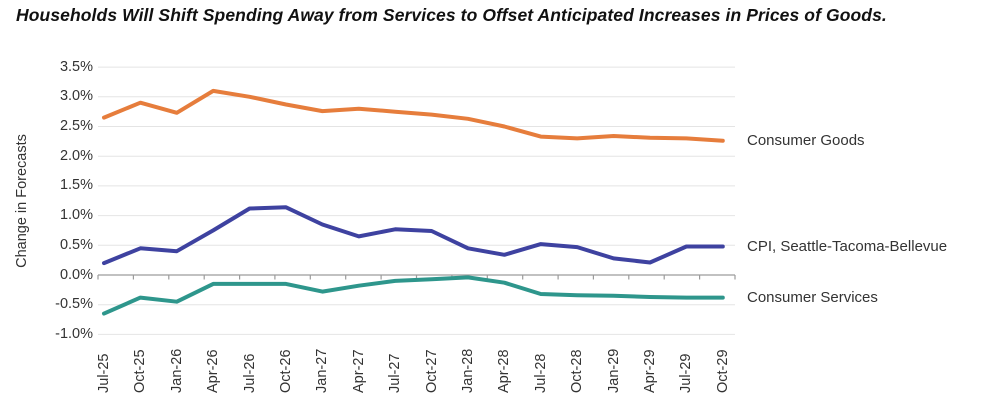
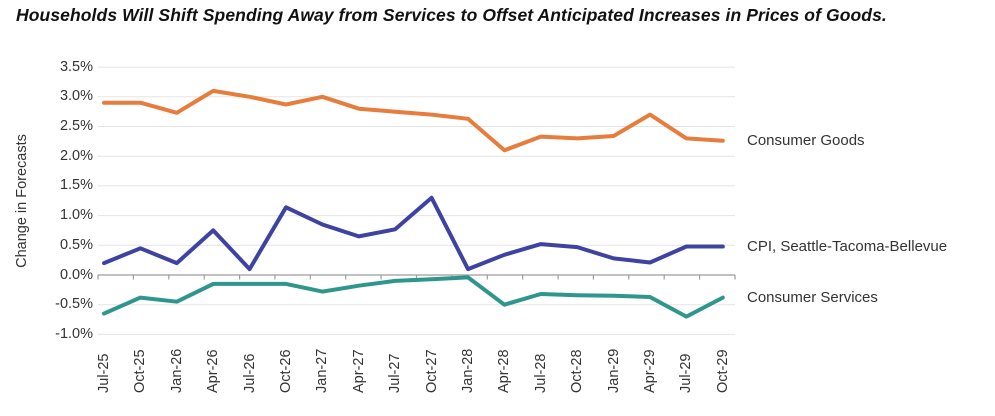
Consumer Goods/Jul-25: 2.6% -> 2.9%
CPI, Seattle-Tacoma-Bellevue/Jan-26: 0.4% -> 0.2%
CPI, Seattle-Tacoma-Bellevue/Jul-26: 1.1% -> 0.1%
Consumer Goods/Jan-27: 2.8% -> 3.0%
CPI, Seattle-Tacoma-Bellevue/Oct-27: 0.7% -> 1.3%
CPI, Seattle-Tacoma-Bellevue/Jan-28: 0.5% -> 0.1%
Consumer Goods/Apr-28: 2.5% -> 2.1%
Consumer Services/Apr-28: -0.1% -> -0.5%
Consumer Goods/Apr-29: 2.3% -> 2.7%
Consumer Services/Jul-29: -0.4% -> -0.7%
